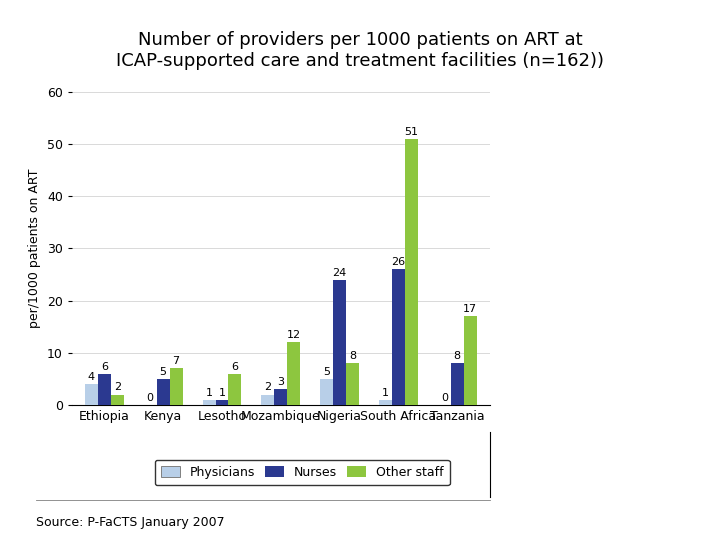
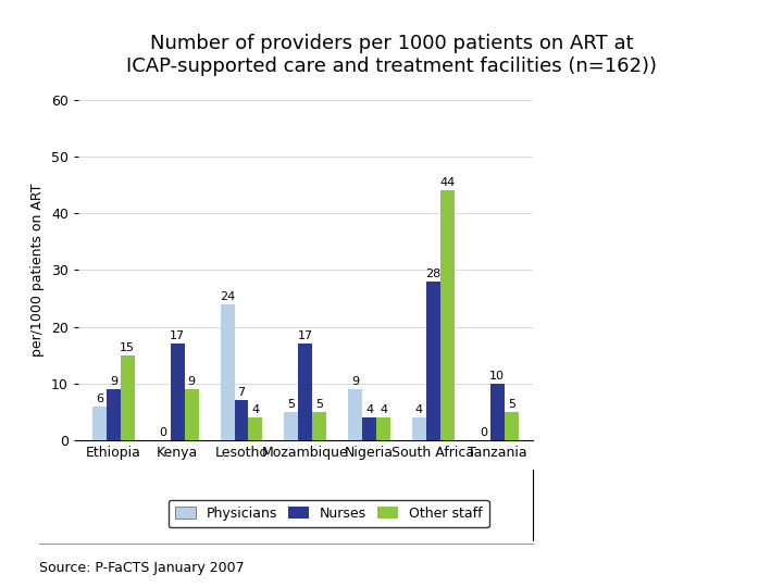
Physicians/Ethiopia: 4 -> 6
Nurses/Ethiopia: 6 -> 9
Other staff/Ethiopia: 2 -> 15
Nurses/Kenya: 5 -> 17
Other staff/Kenya: 7 -> 9
Physicians/Lesotho: 1 -> 24
Nurses/Lesotho: 1 -> 7
Other staff/Lesotho: 6 -> 4
Physicians/Mozambique: 2 -> 5
Nurses/Mozambique: 3 -> 17
Other staff/Mozambique: 12 -> 5
Physicians/Nigeria: 5 -> 9
Nurses/Nigeria: 24 -> 4
Other staff/Nigeria: 8 -> 4
Physicians/South Africa: 1 -> 4
Nurses/South Africa: 26 -> 28
Other staff/South Africa: 51 -> 44
Nurses/Tanzania: 8 -> 10
Other staff/Tanzania: 17 -> 5
